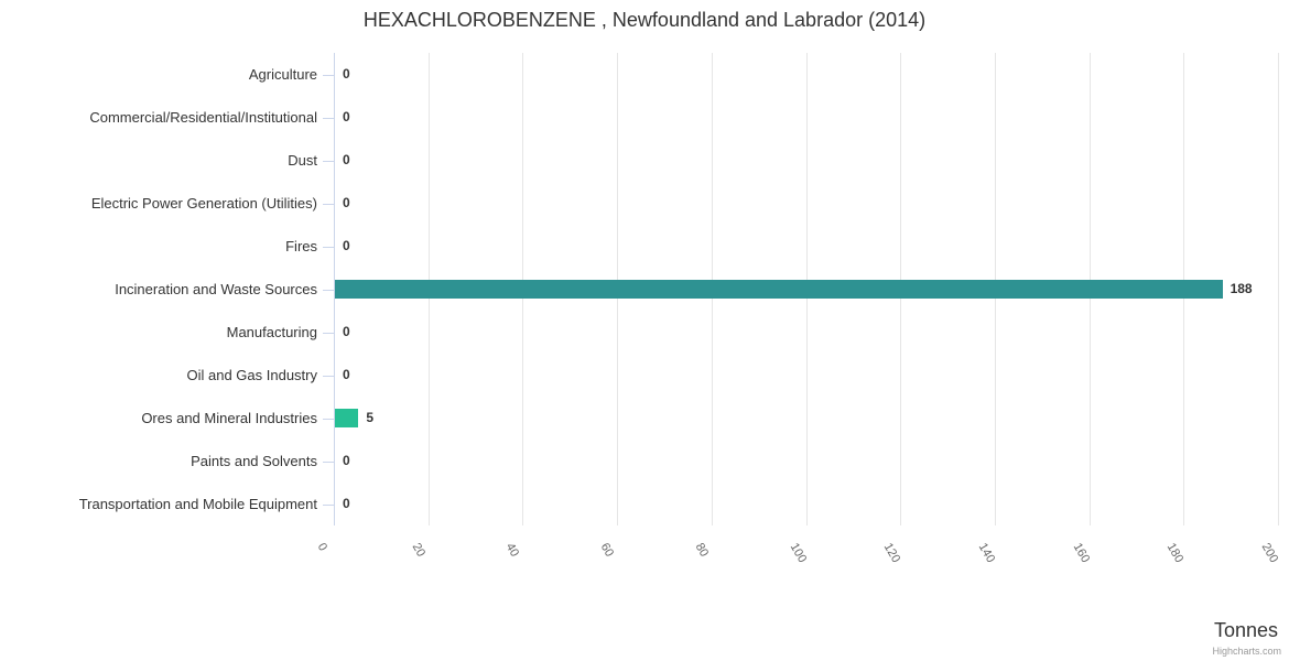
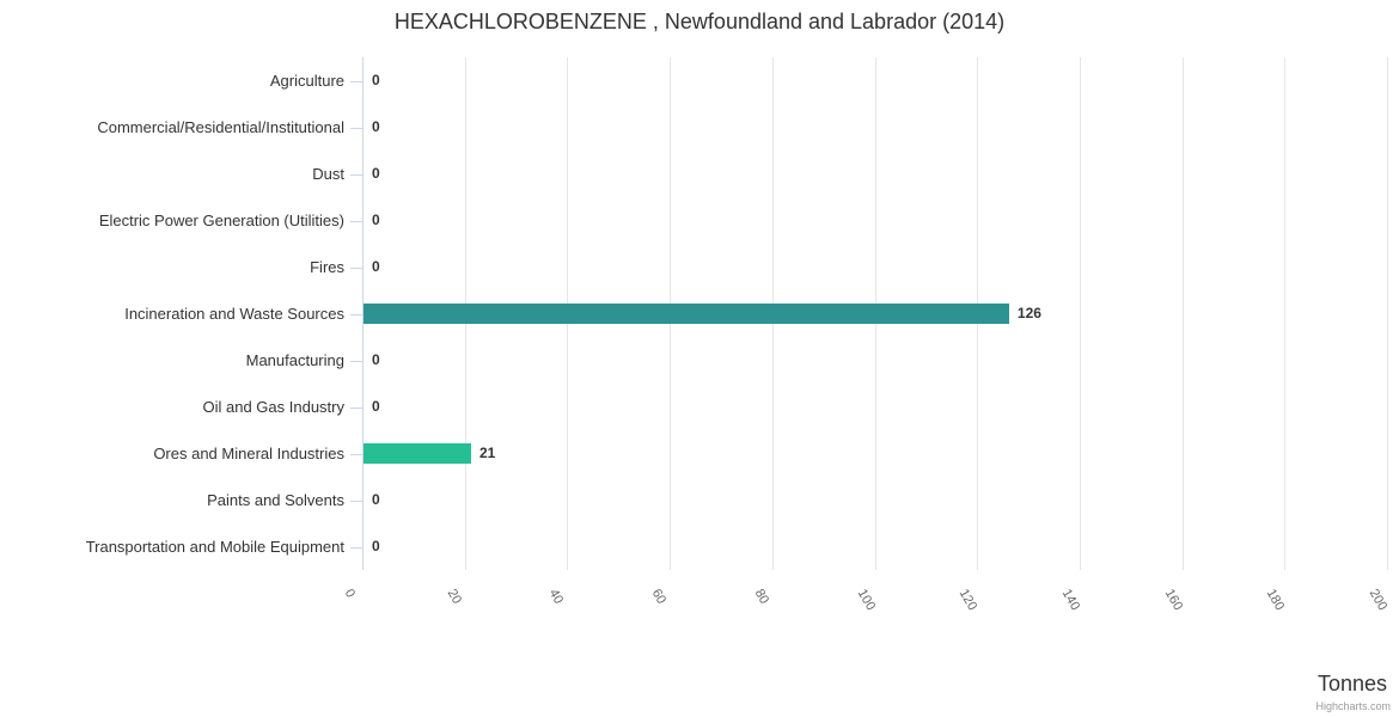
Incineration and Waste Sources: 188 -> 126
Ores and Mineral Industries: 5 -> 21
